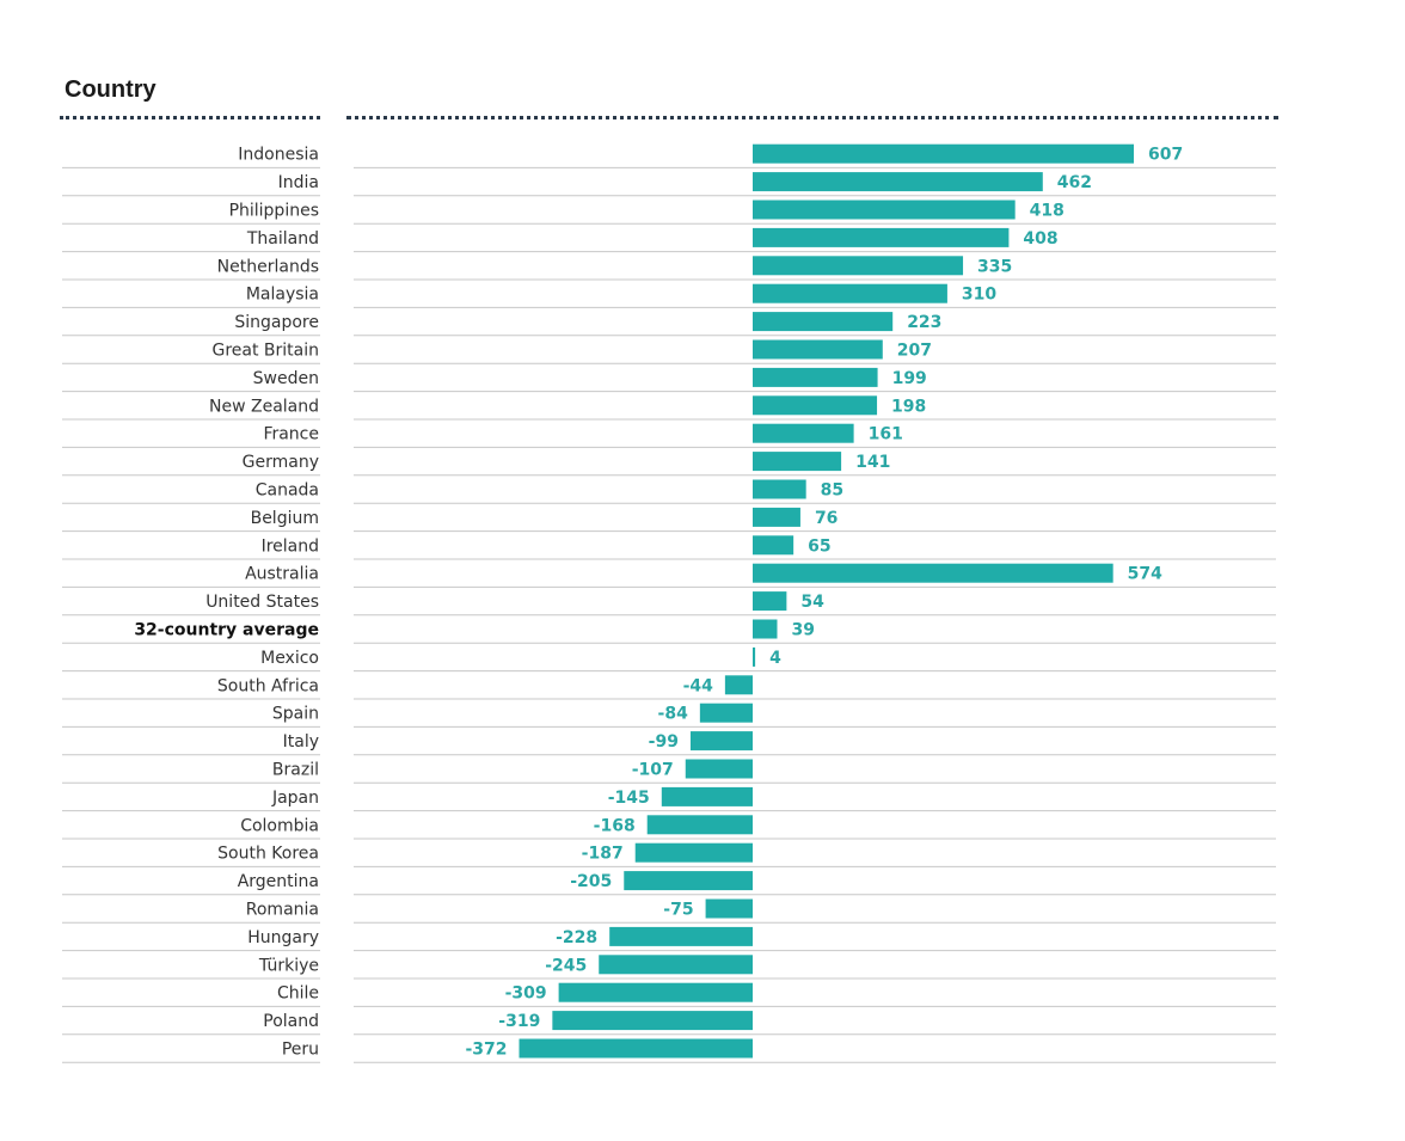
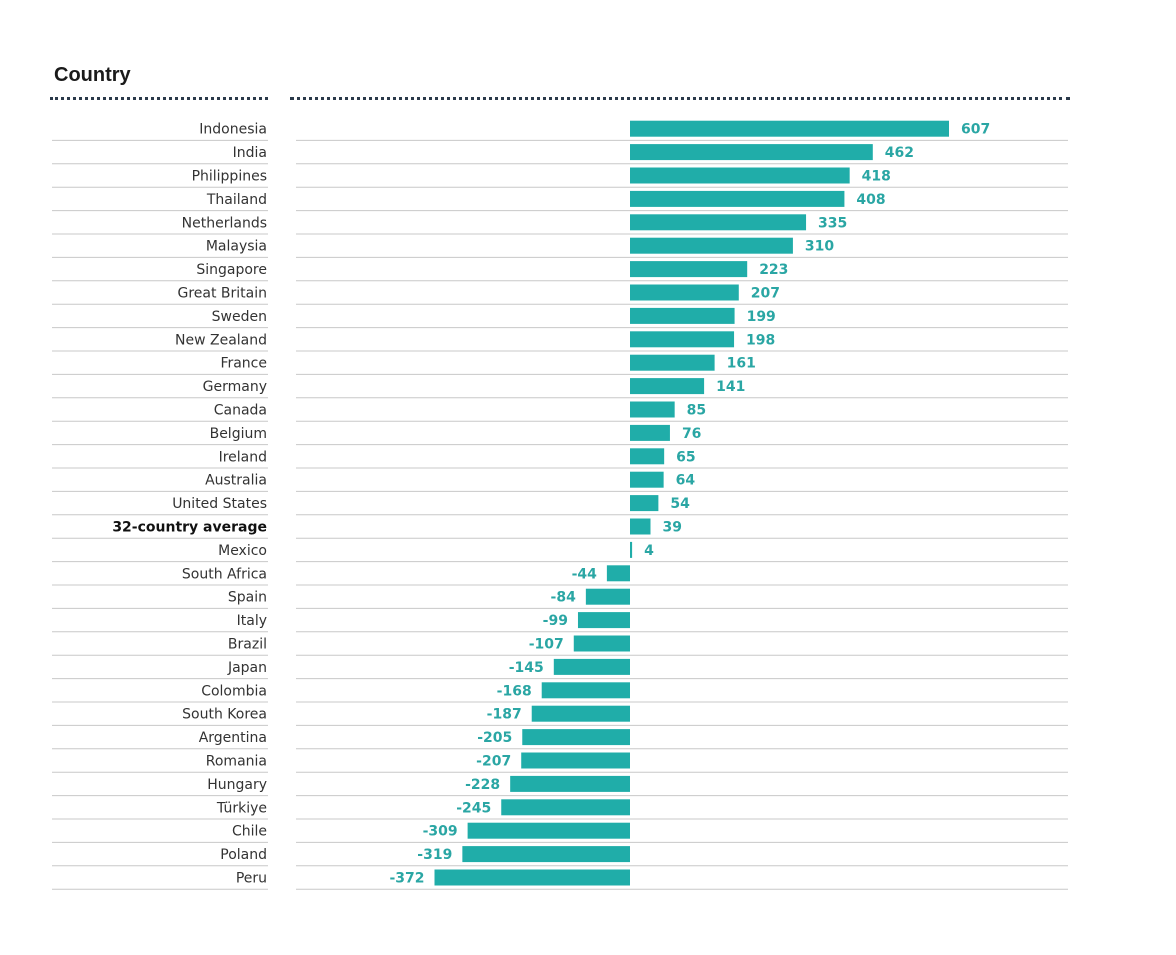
Australia: 574 -> 64
Romania: -75 -> -207
